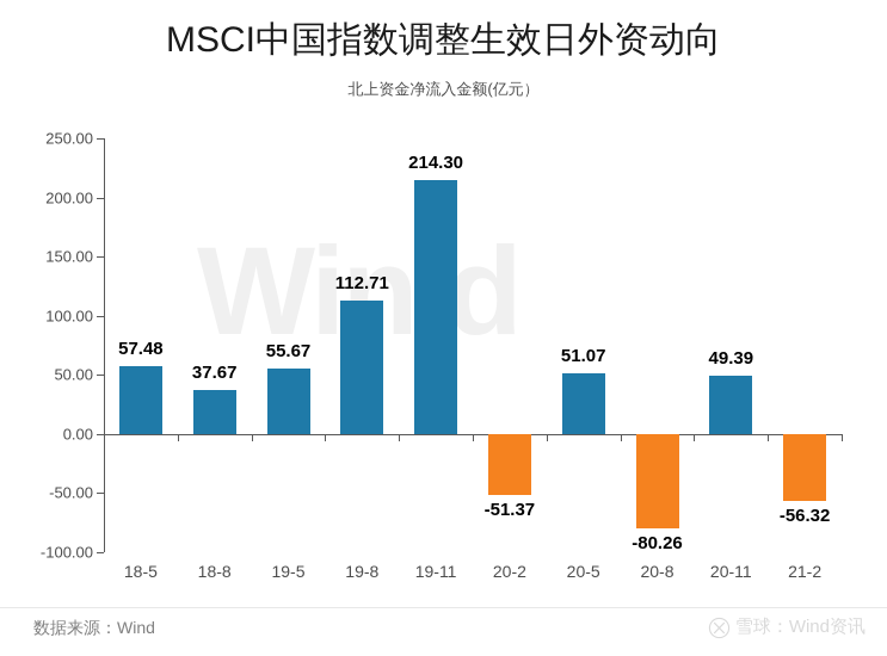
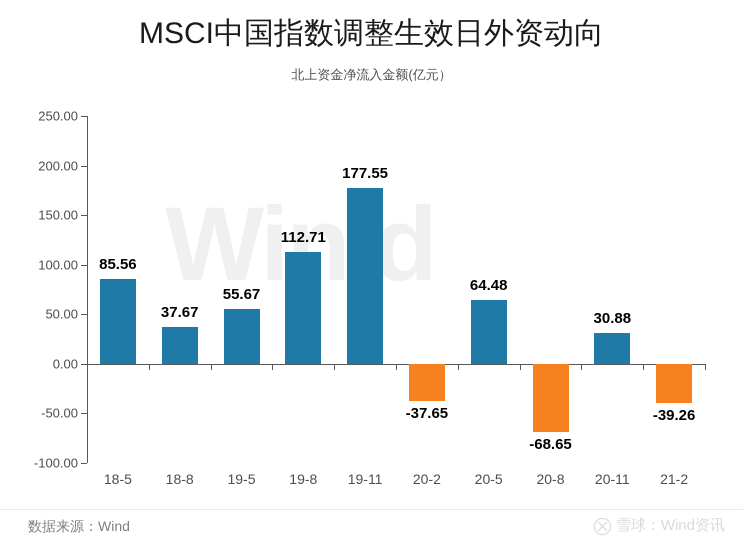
18-5: 57.48 -> 85.56
19-11: 214.30 -> 177.55
20-2: -51.37 -> -37.65
20-5: 51.07 -> 64.48
20-8: -80.26 -> -68.65
20-11: 49.39 -> 30.88
21-2: -56.32 -> -39.26
